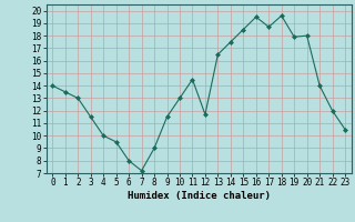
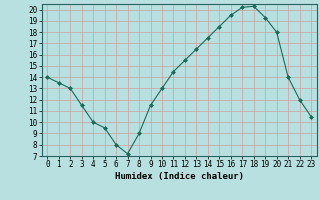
12: 11.7 -> 15.5
17: 18.7 -> 20.2
18: 19.6 -> 20.3
19: 17.9 -> 19.3
